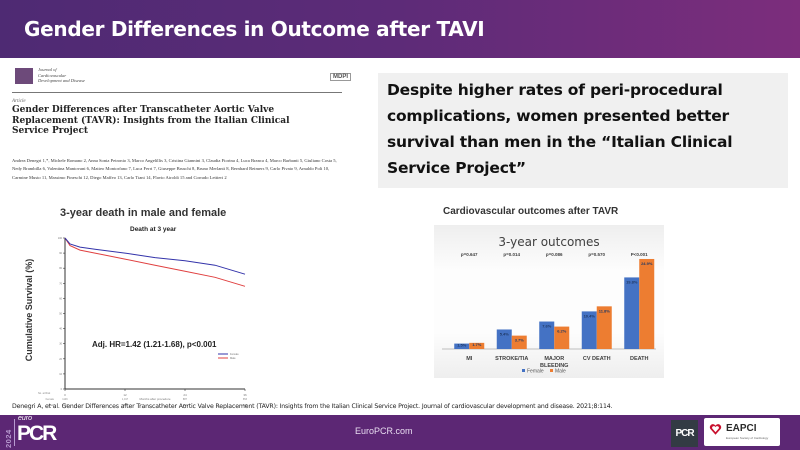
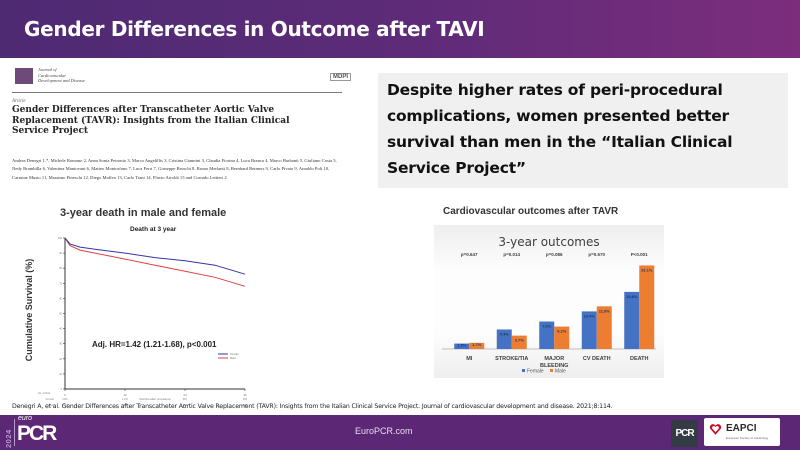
Female/DEATH: 19.8% -> 15.8%
Male/DEATH: 24.9% -> 23.1%
